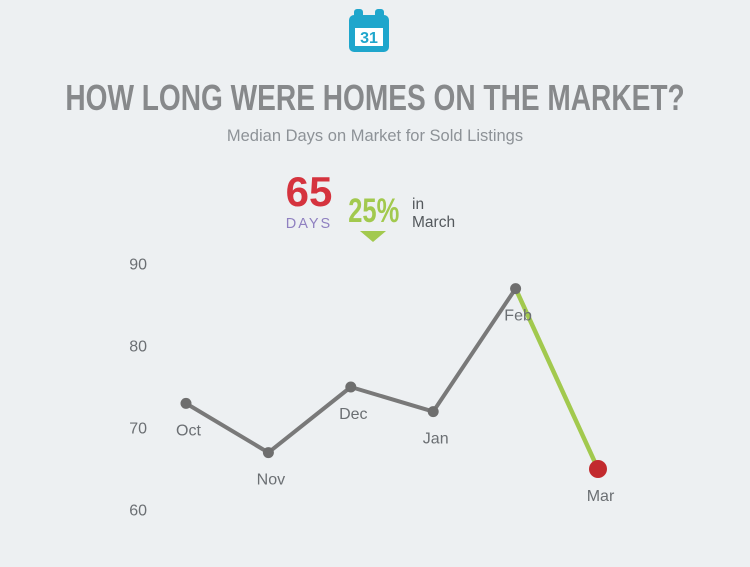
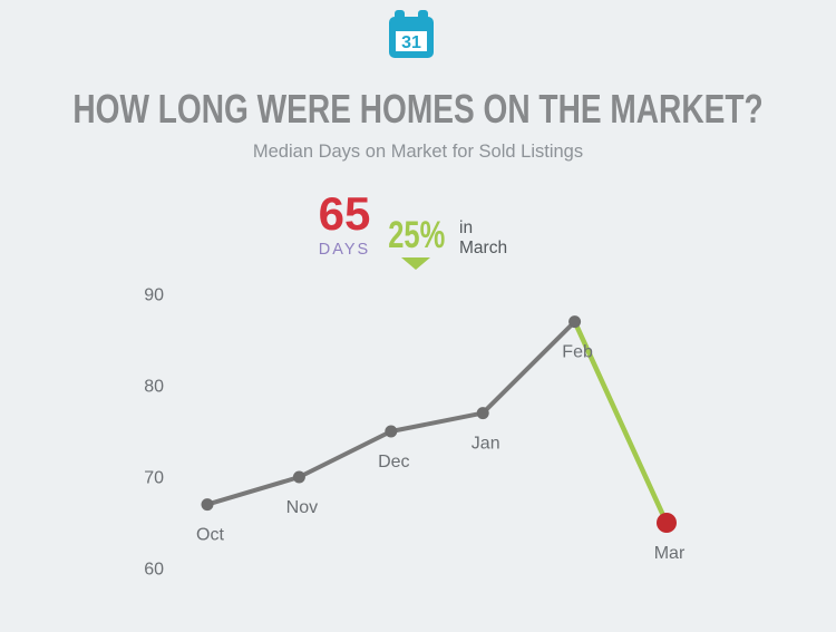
Oct: 73 -> 67
Nov: 67 -> 70
Jan: 72 -> 77
